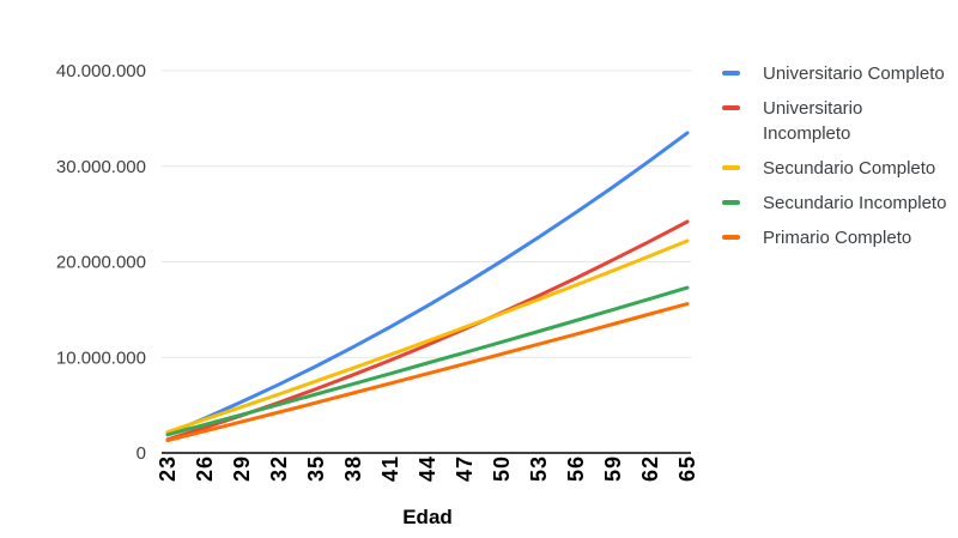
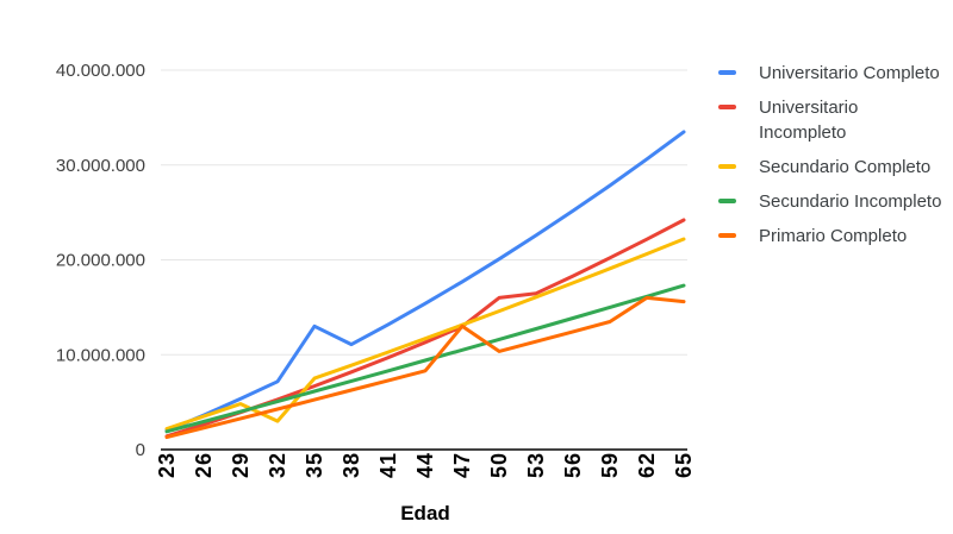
Secundario Completo/32: 6000000 -> 3000000
Universitario Completo/35: 9000000 -> 13000000
Primario Completo/47: 9000000 -> 13000000
Universitario Incompleto/50: 15000000 -> 16000000
Primario Completo/62: 15000000 -> 16000000
